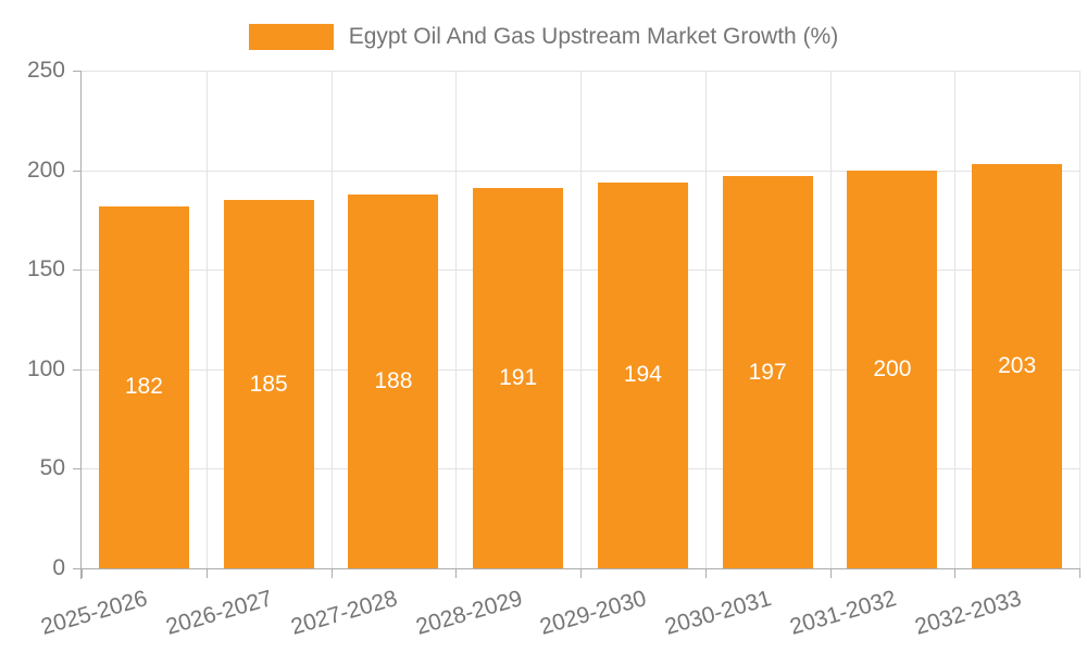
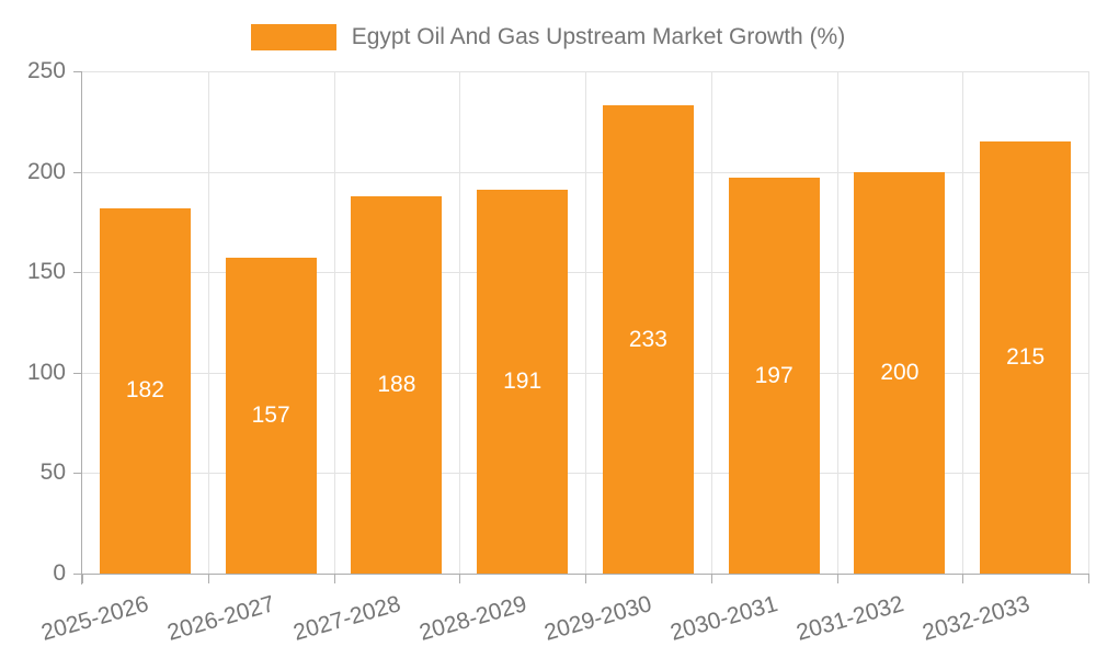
2026-2027: 185 -> 157
2029-2030: 194 -> 233
2032-2033: 203 -> 215
